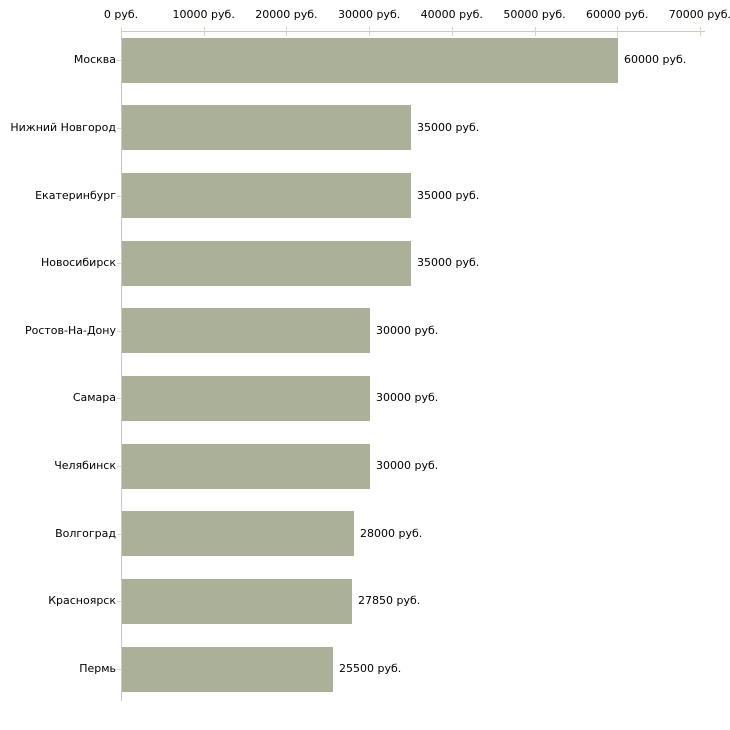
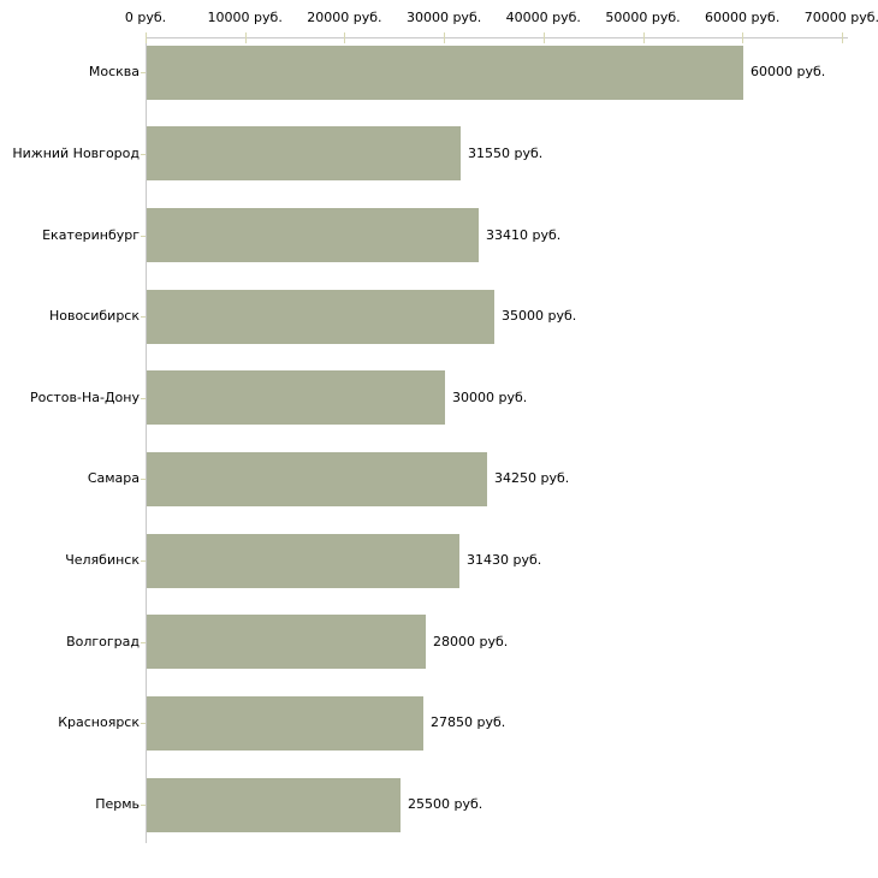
Нижний Новгород: 35000 -> 31550
Екатеринбург: 35000 -> 33410
Самара: 30000 -> 34250
Челябинск: 30000 -> 31430
